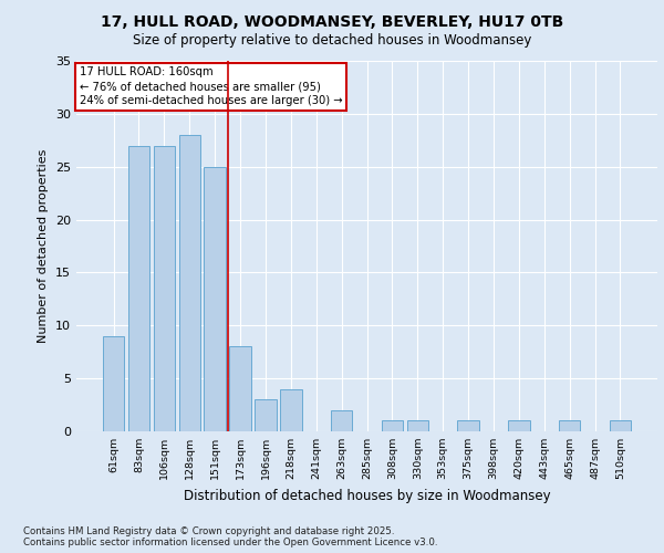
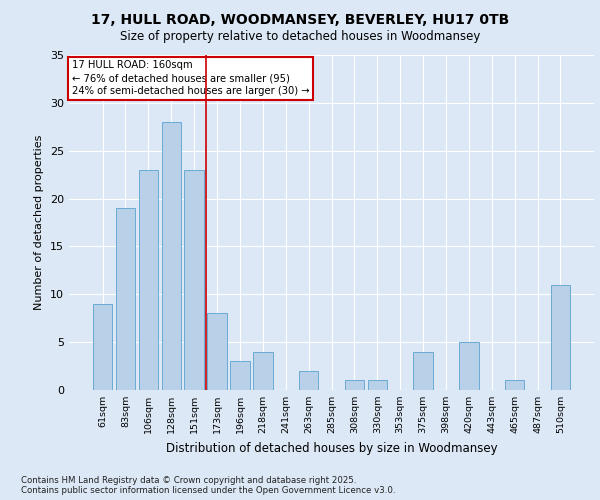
83sqm: 27 -> 19
106sqm: 27 -> 23
151sqm: 25 -> 23
375sqm: 1 -> 4
420sqm: 1 -> 5
510sqm: 1 -> 11
